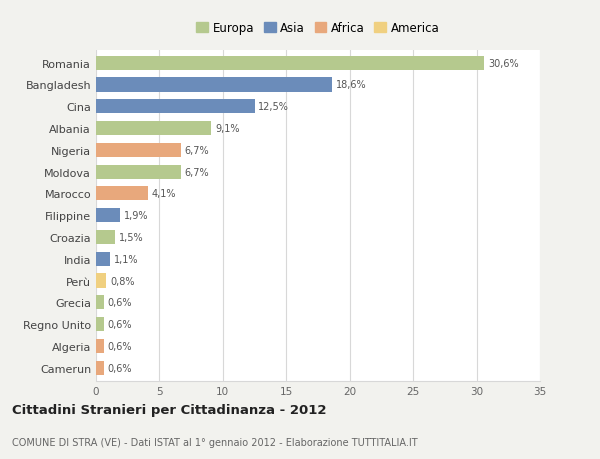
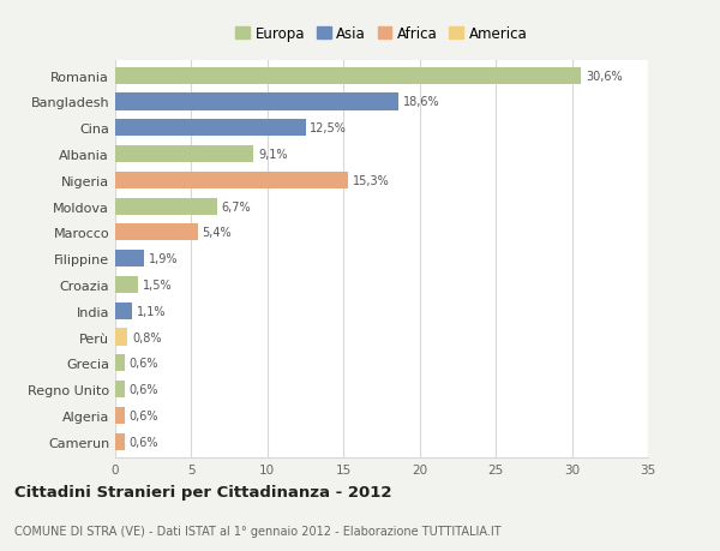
Nigeria: 6,7% -> 15,3%
Marocco: 4,1% -> 5,4%
